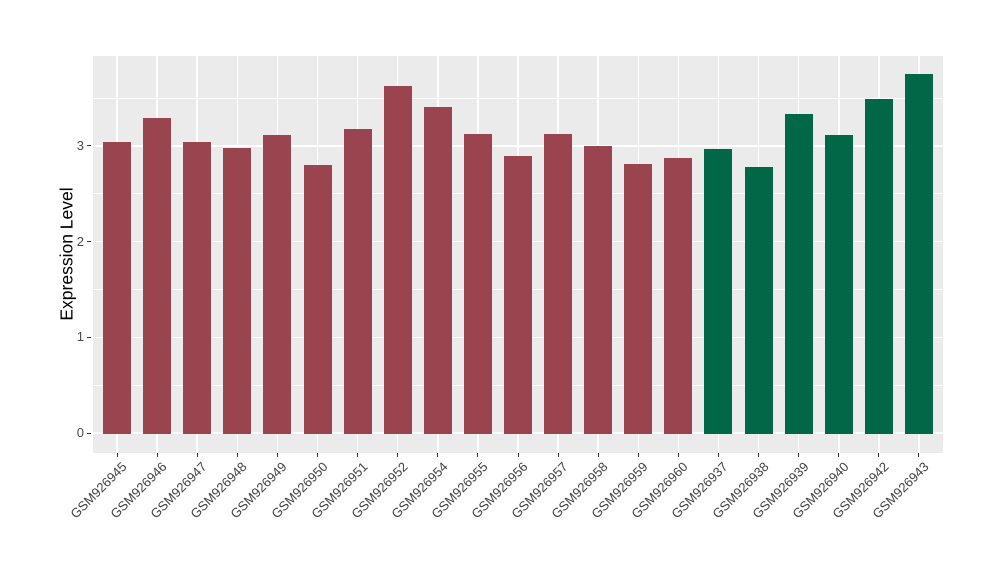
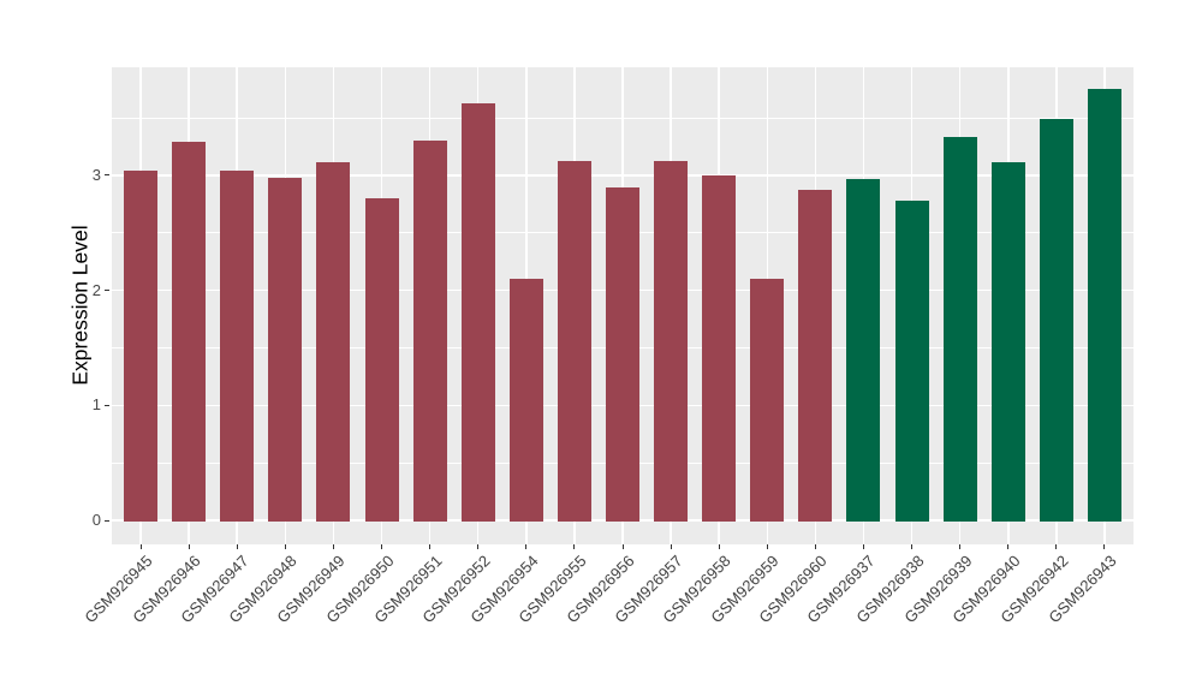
GSM926951: 3.2 -> 3.3
GSM926954: 3.4 -> 2.1
GSM926959: 2.8 -> 2.1
